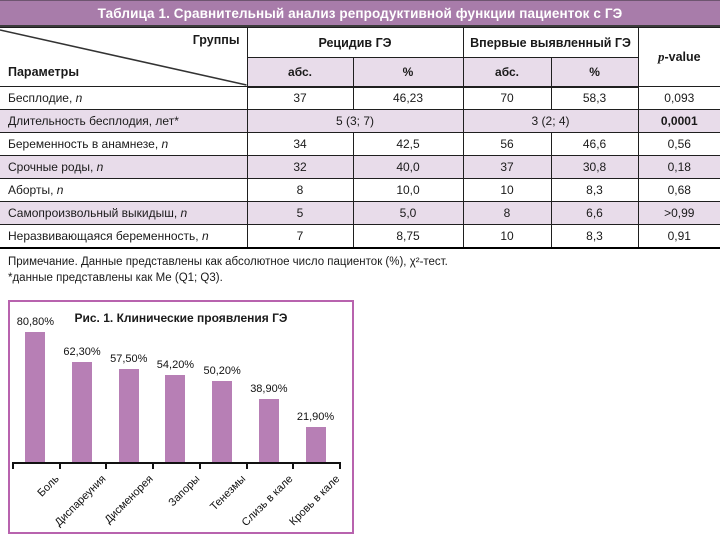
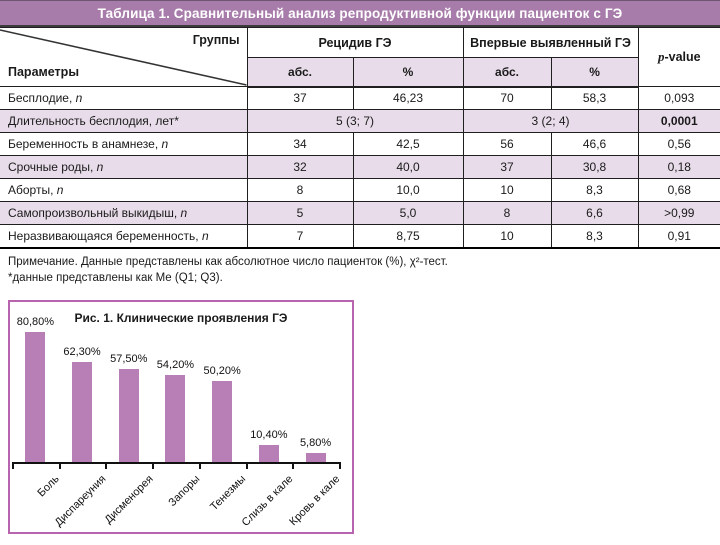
Слизь в кале: 38,90% -> 10,40%
Кровь в кале: 21,90% -> 5,80%
